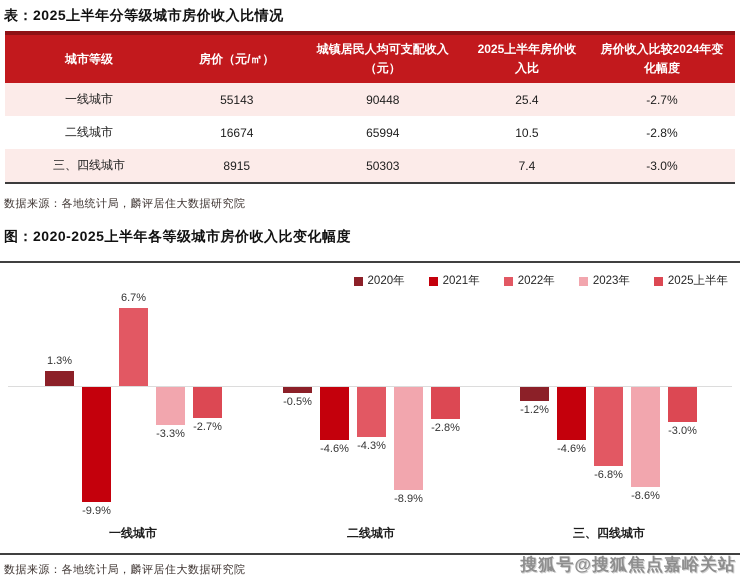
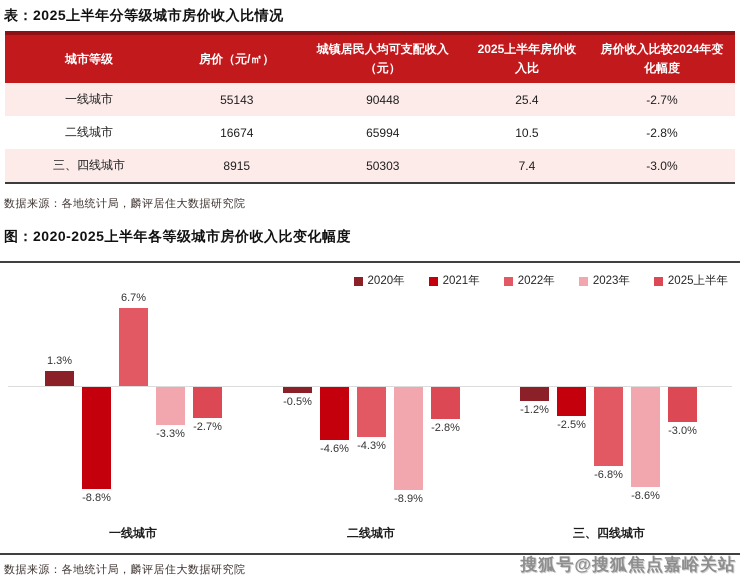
2021年/一线城市: -9.9% -> -8.8%
2021年/三、四线城市: -4.6% -> -2.5%
